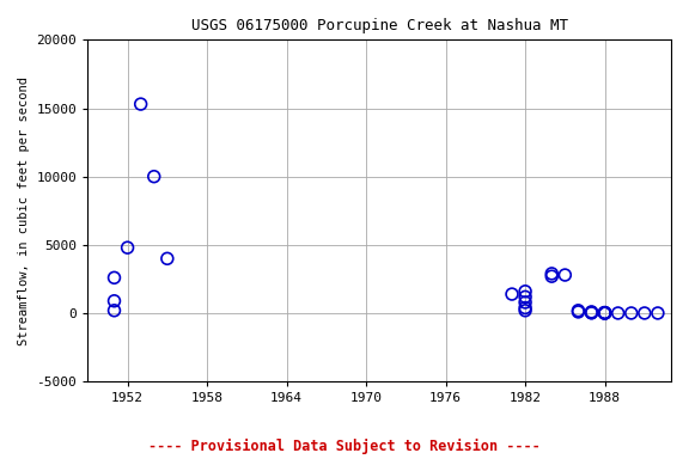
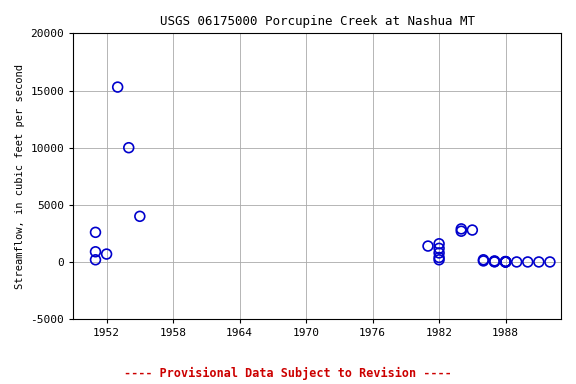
1952: 4800 -> 700
